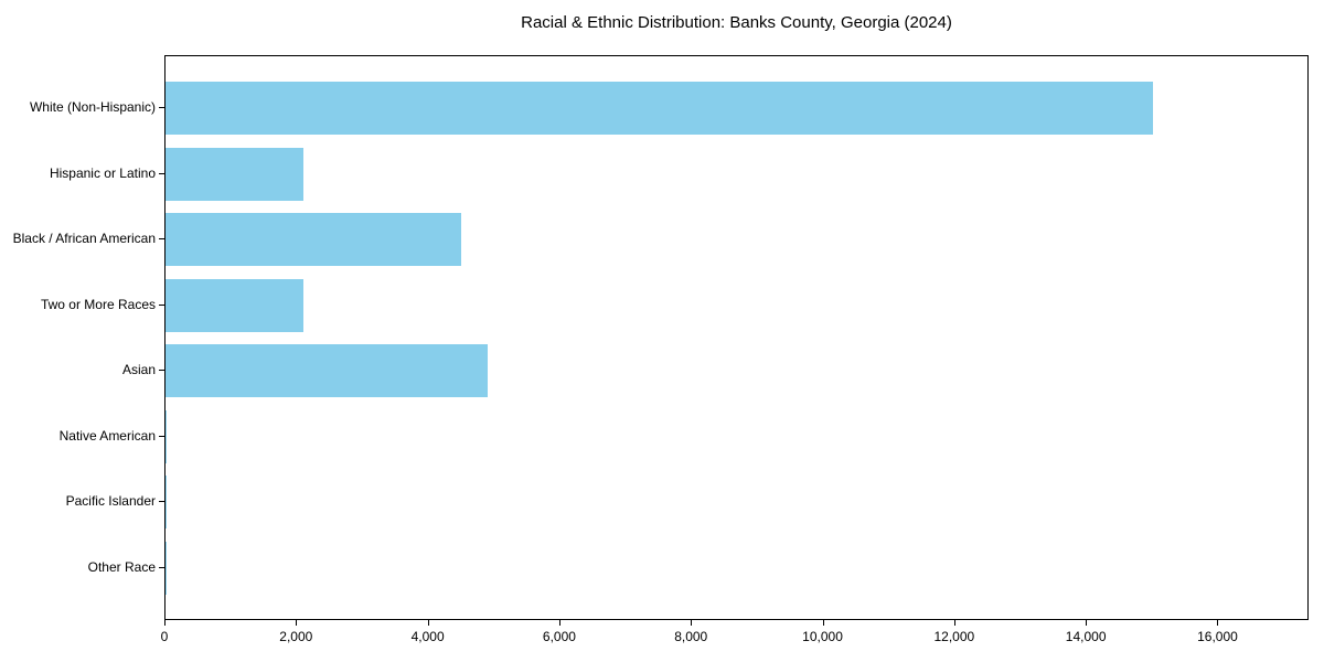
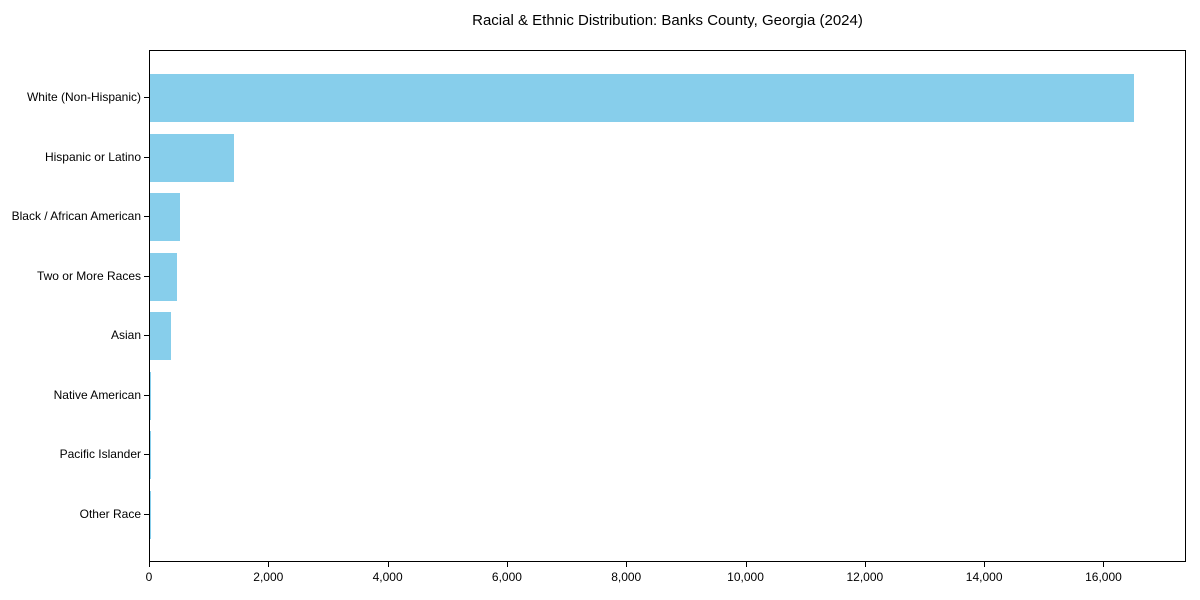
White (Non-Hispanic): 15000 -> 16500
Hispanic or Latino: 2100 -> 1400
Black / African American: 4500 -> 500
Two or More Races: 2100 -> 400
Asian: 4900 -> 400
